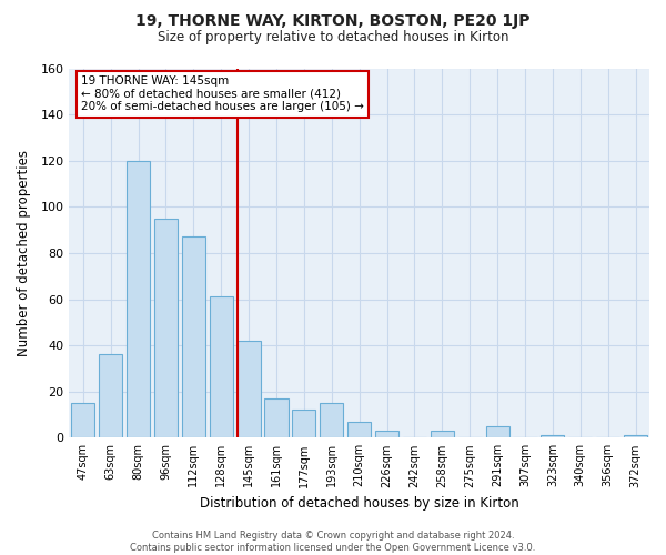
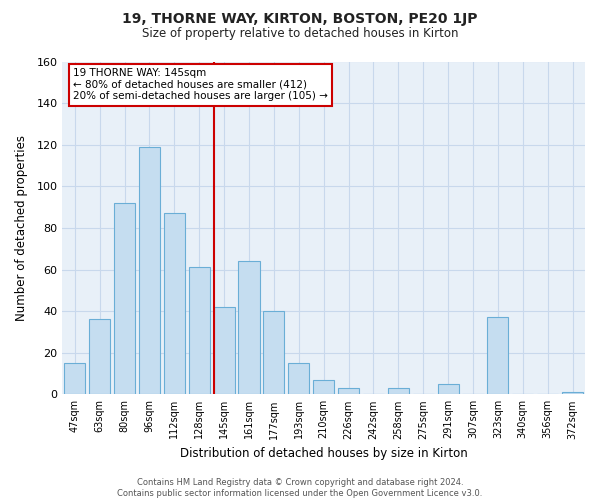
80sqm: 120 -> 92
96sqm: 95 -> 119
161sqm: 17 -> 64
177sqm: 12 -> 40
323sqm: 1 -> 37
